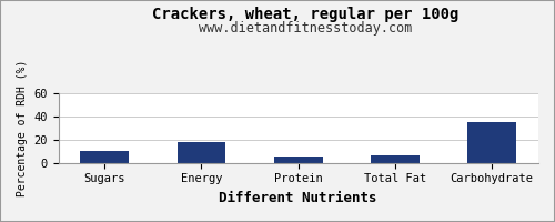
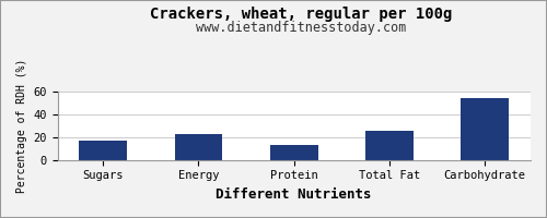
Sugars: 10 -> 17
Energy: 18 -> 23
Protein: 5 -> 13
Total Fat: 6 -> 26
Carbohydrate: 35 -> 54
